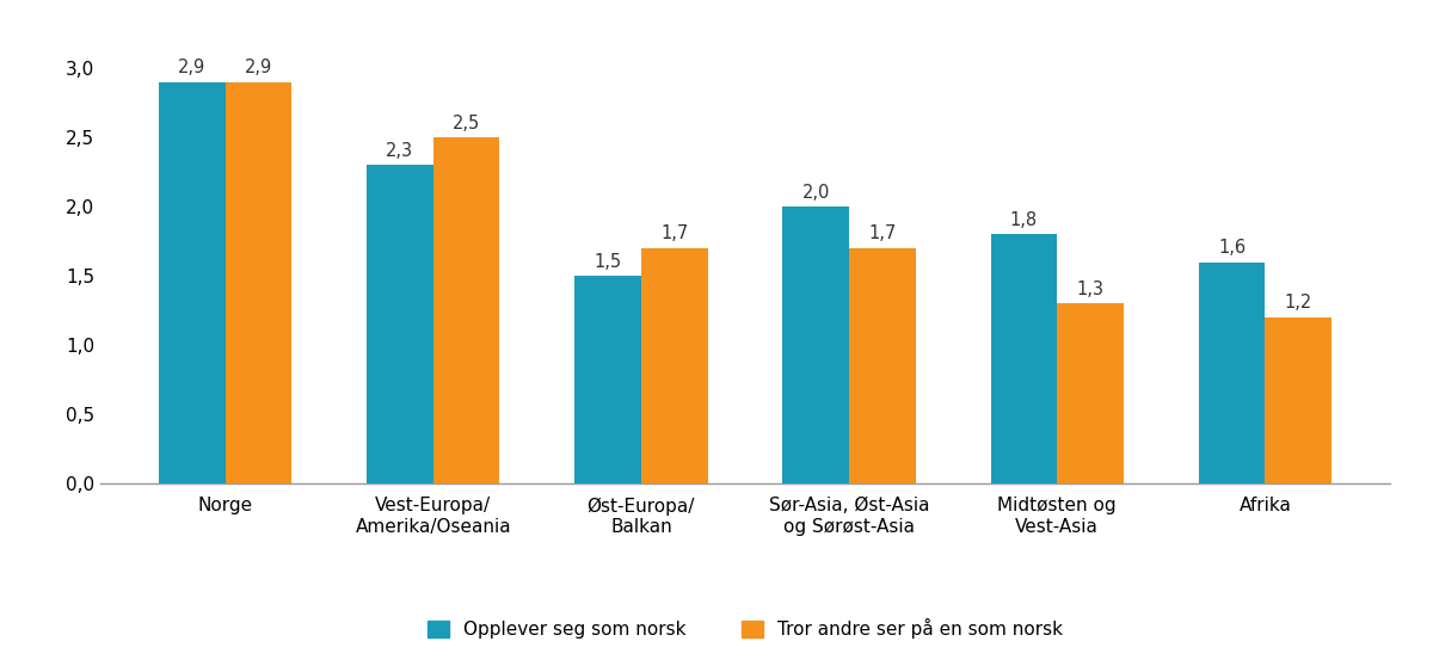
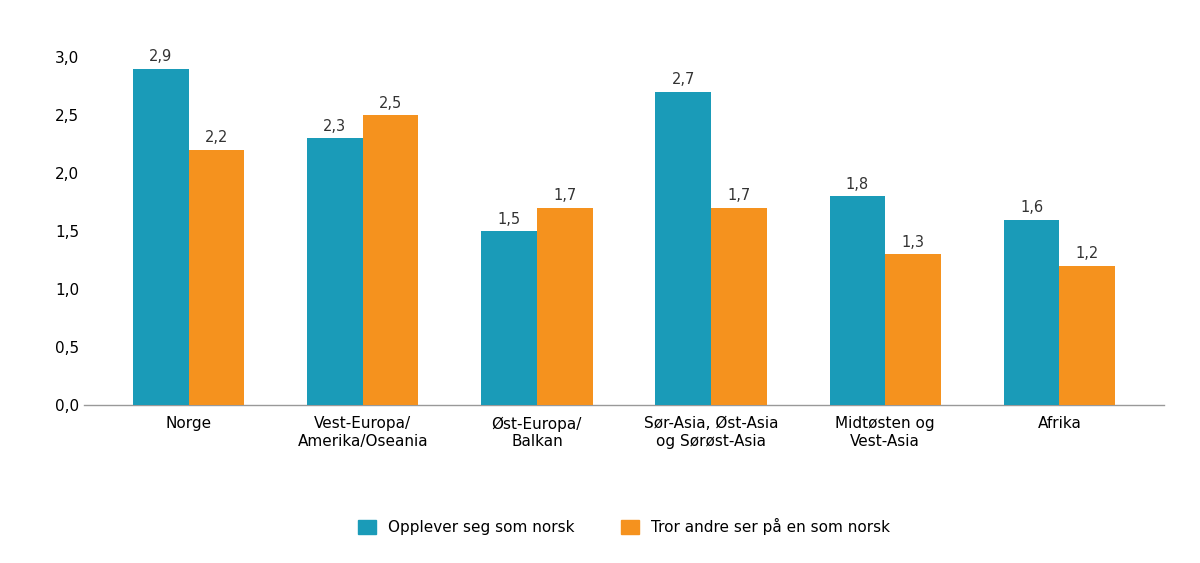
Tror andre ser på en som norsk/Norge: 2,9 -> 2,2
Opplever seg som norsk/Sør-Asia, Øst-Asia og Sørøst-Asia: 2,0 -> 2,7
